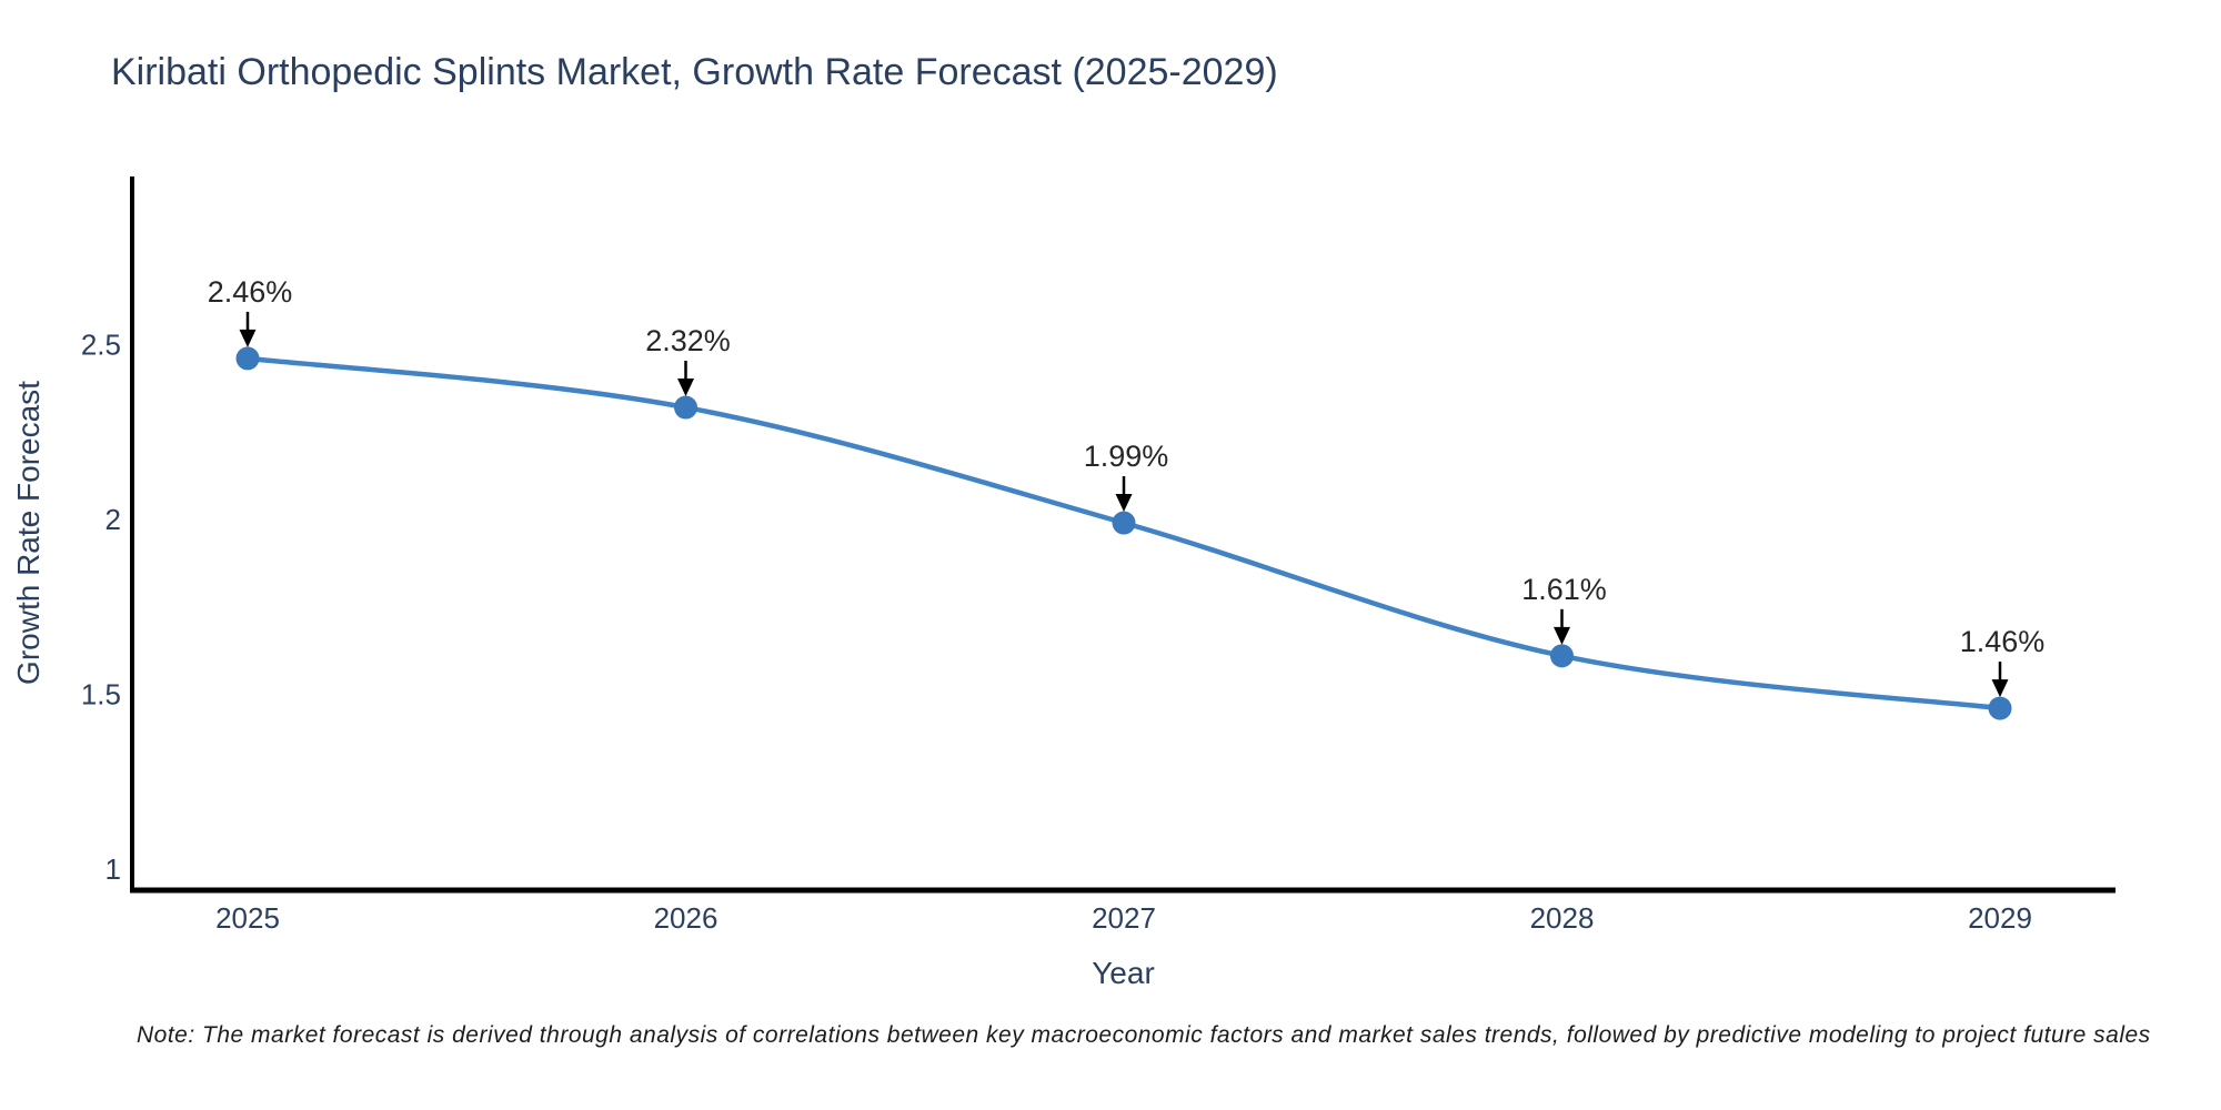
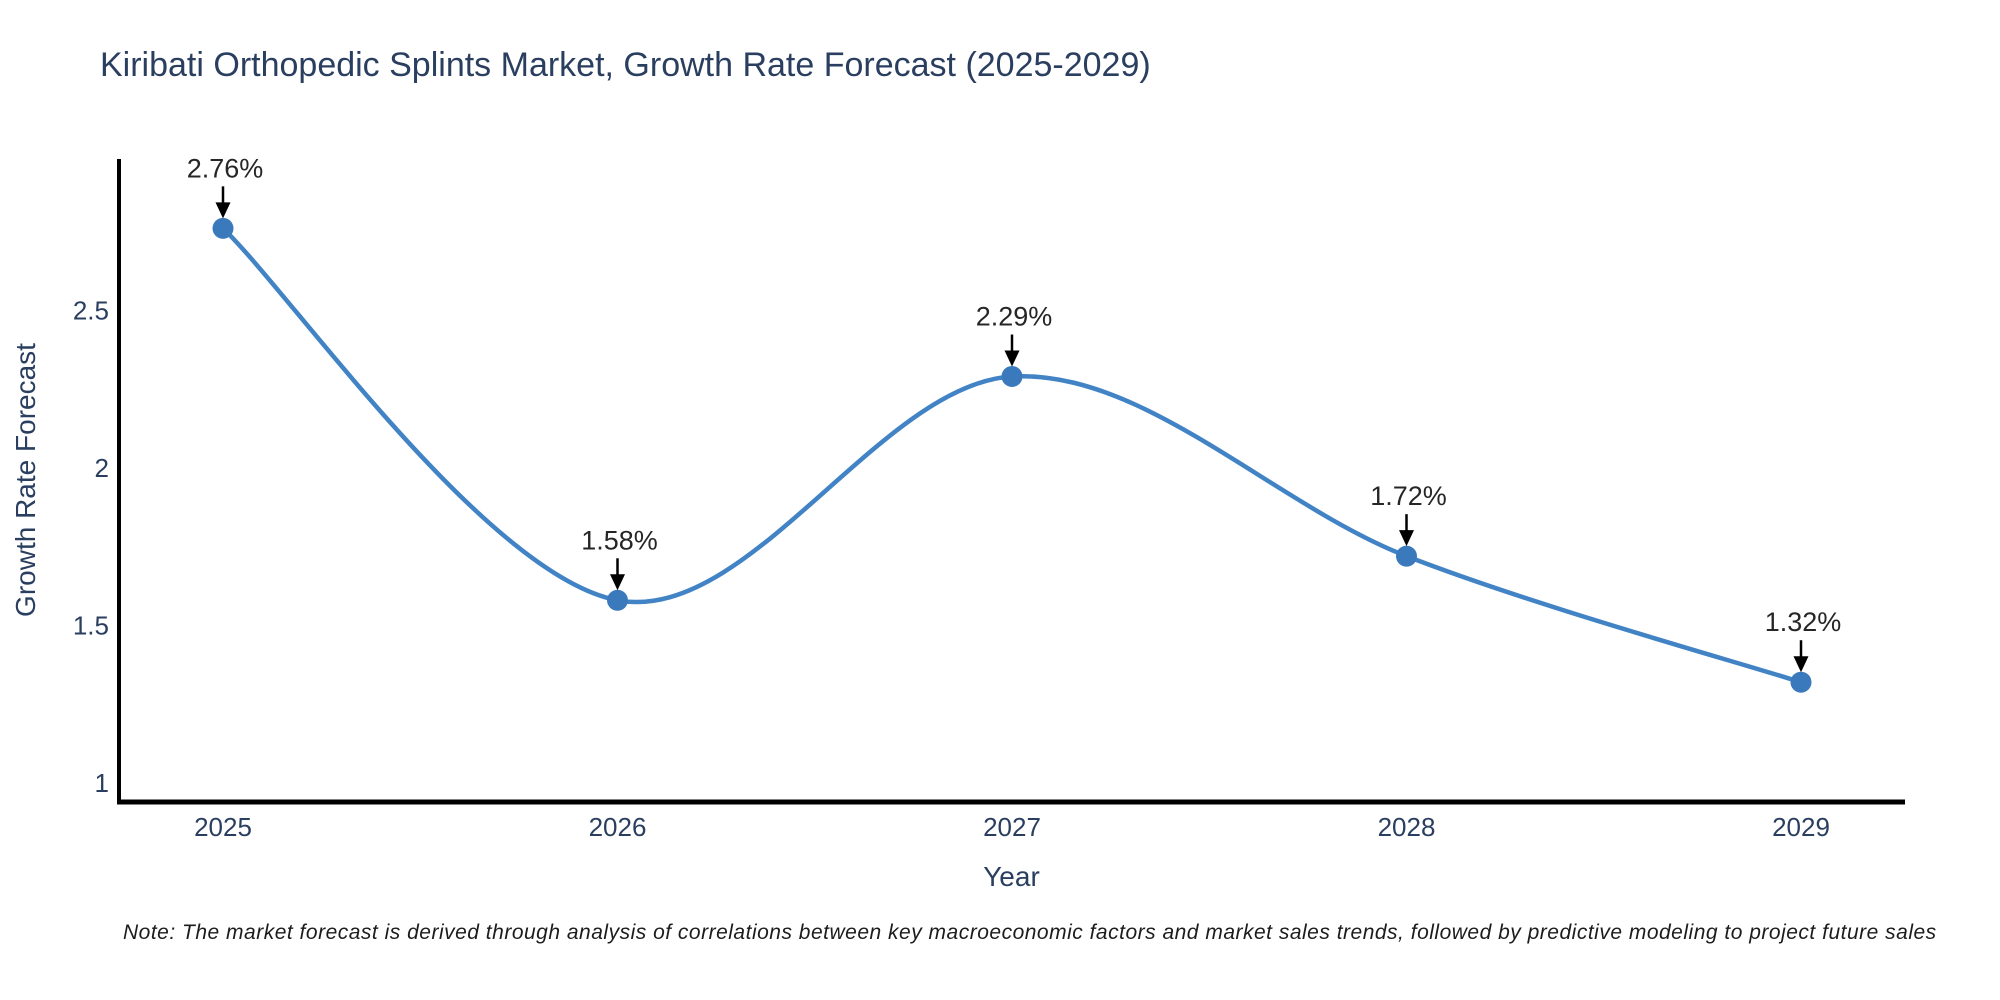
2025: 2.46% -> 2.76%
2026: 2.32% -> 1.58%
2027: 1.99% -> 2.29%
2028: 1.61% -> 1.72%
2029: 1.46% -> 1.32%
